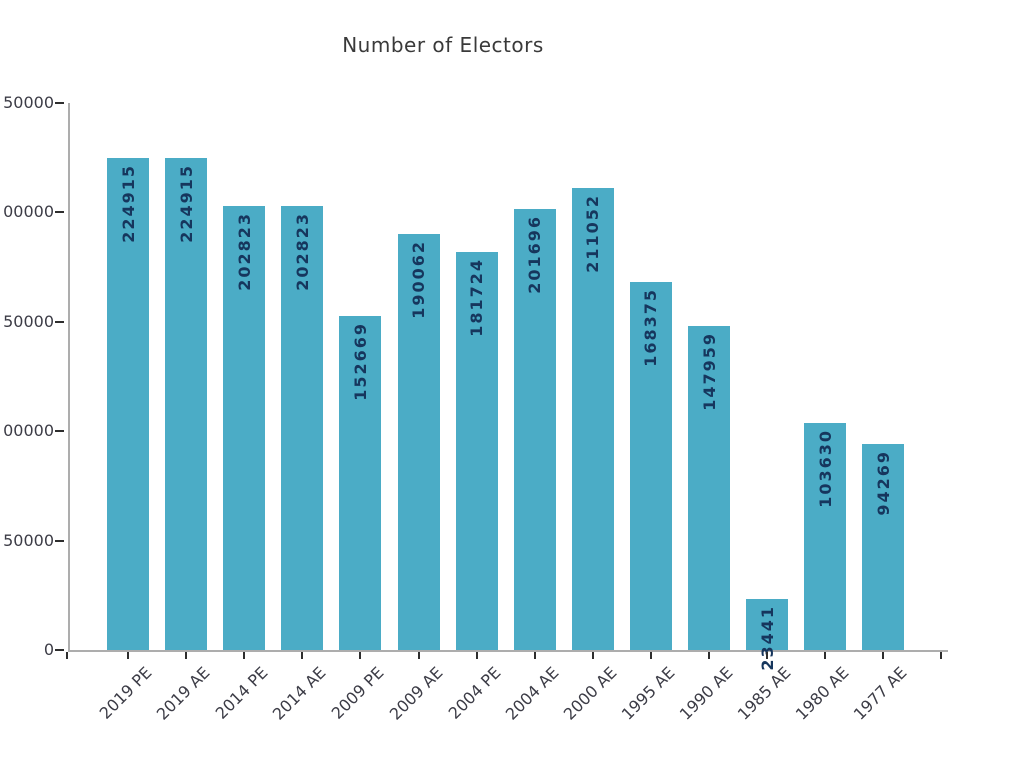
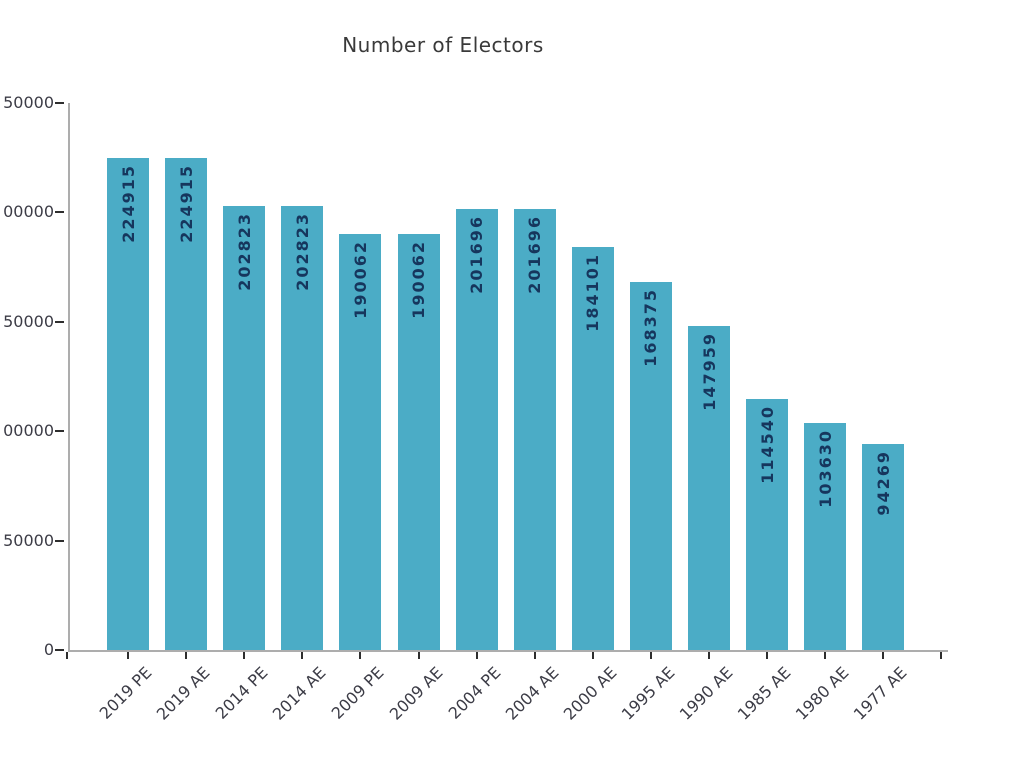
2009 PE: 152669 -> 190062
2004 PE: 181724 -> 201696
2000 AE: 211052 -> 184101
1985 AE: 23441 -> 114540
